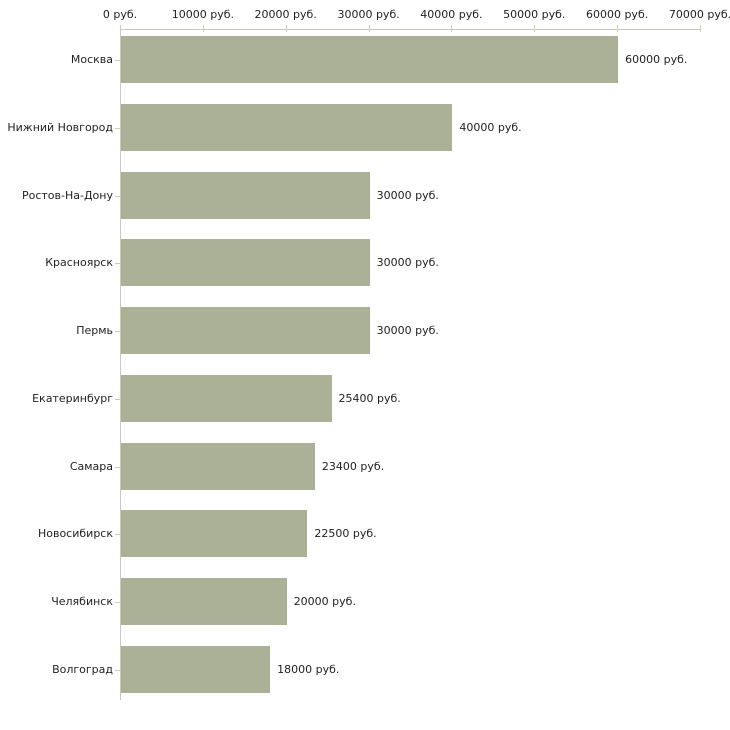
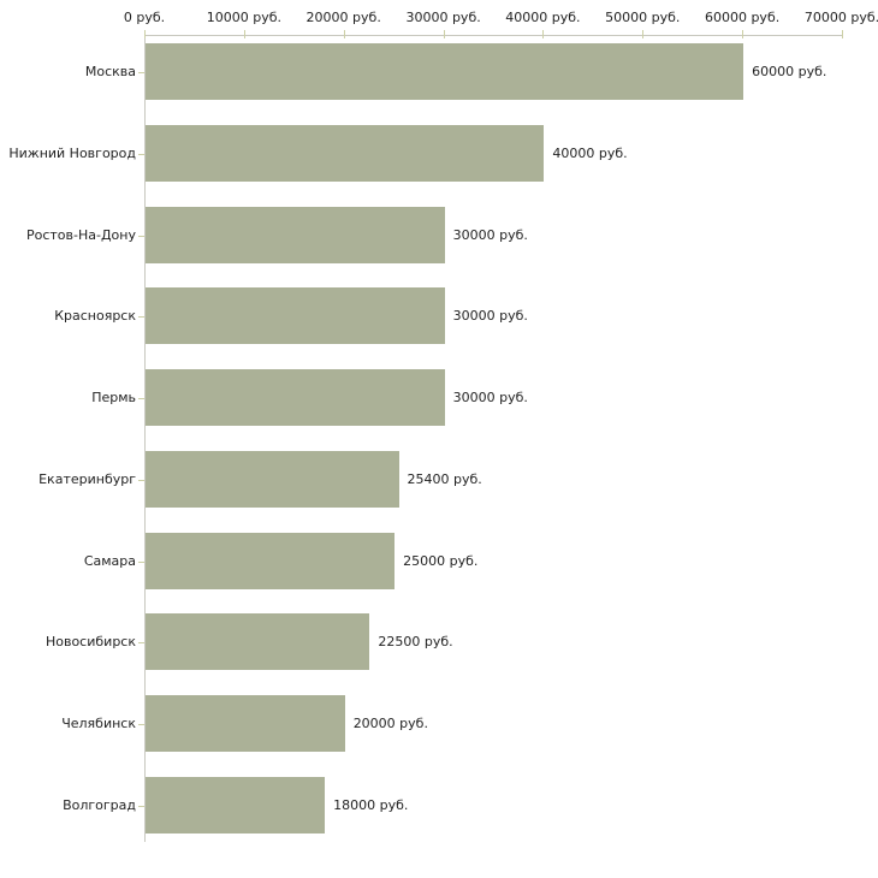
Самара: 23400 -> 25000
